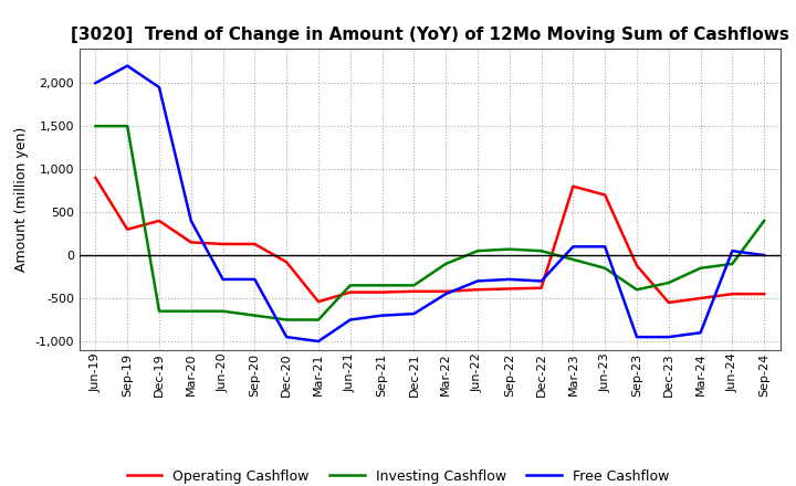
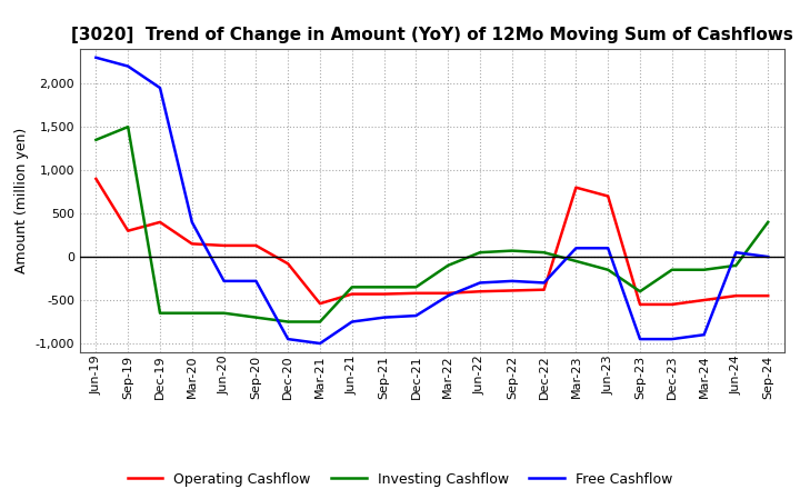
Investing Cashflow/Jun-19: 1,500 -> 1,350
Free Cashflow/Jun-19: 2,000 -> 2,300
Operating Cashflow/Sep-23: -120 -> -550
Investing Cashflow/Dec-23: -320 -> -150
